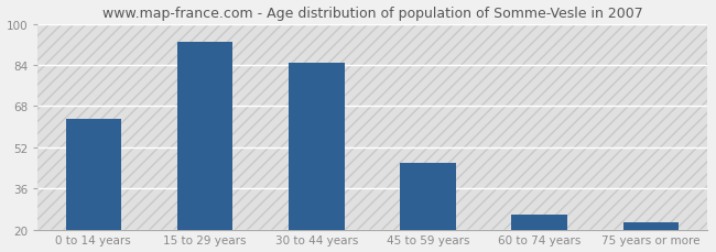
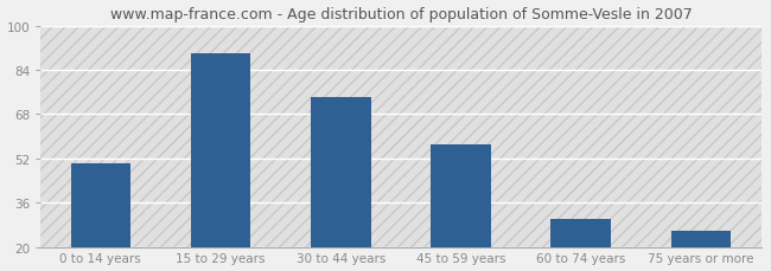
0 to 14 years: 63 -> 50
15 to 29 years: 93 -> 90
30 to 44 years: 85 -> 74
45 to 59 years: 46 -> 57
60 to 74 years: 26 -> 30
75 years or more: 23 -> 26
